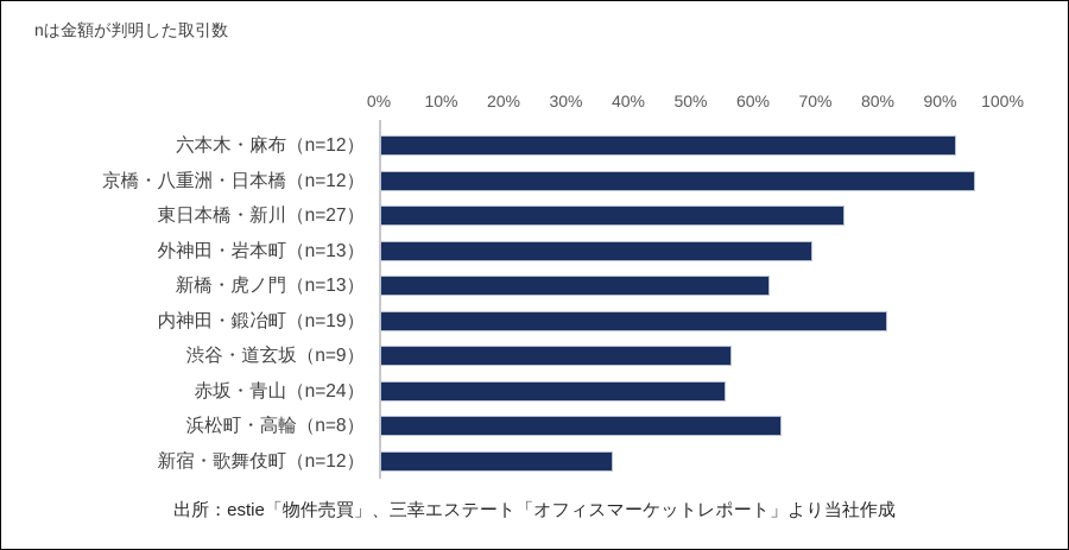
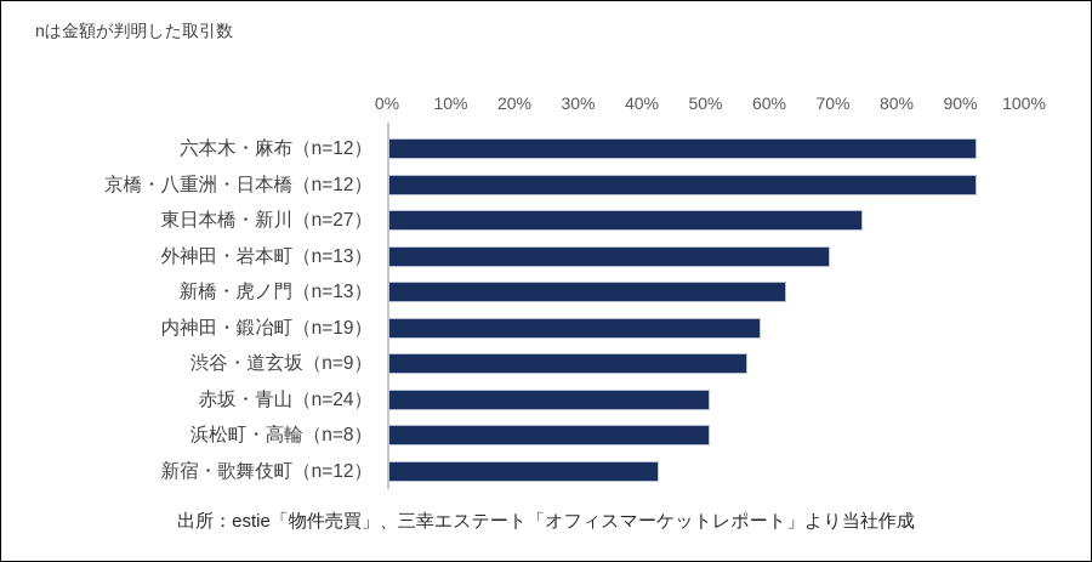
京橋・八重洲・日本橋（n=12）: 95% -> 92%
内神田・鍛冶町（n=19）: 81% -> 58%
赤坂・青山（n=24）: 55% -> 50%
浜松町・高輪（n=8）: 64% -> 50%
新宿・歌舞伎町（n=12）: 37% -> 42%
